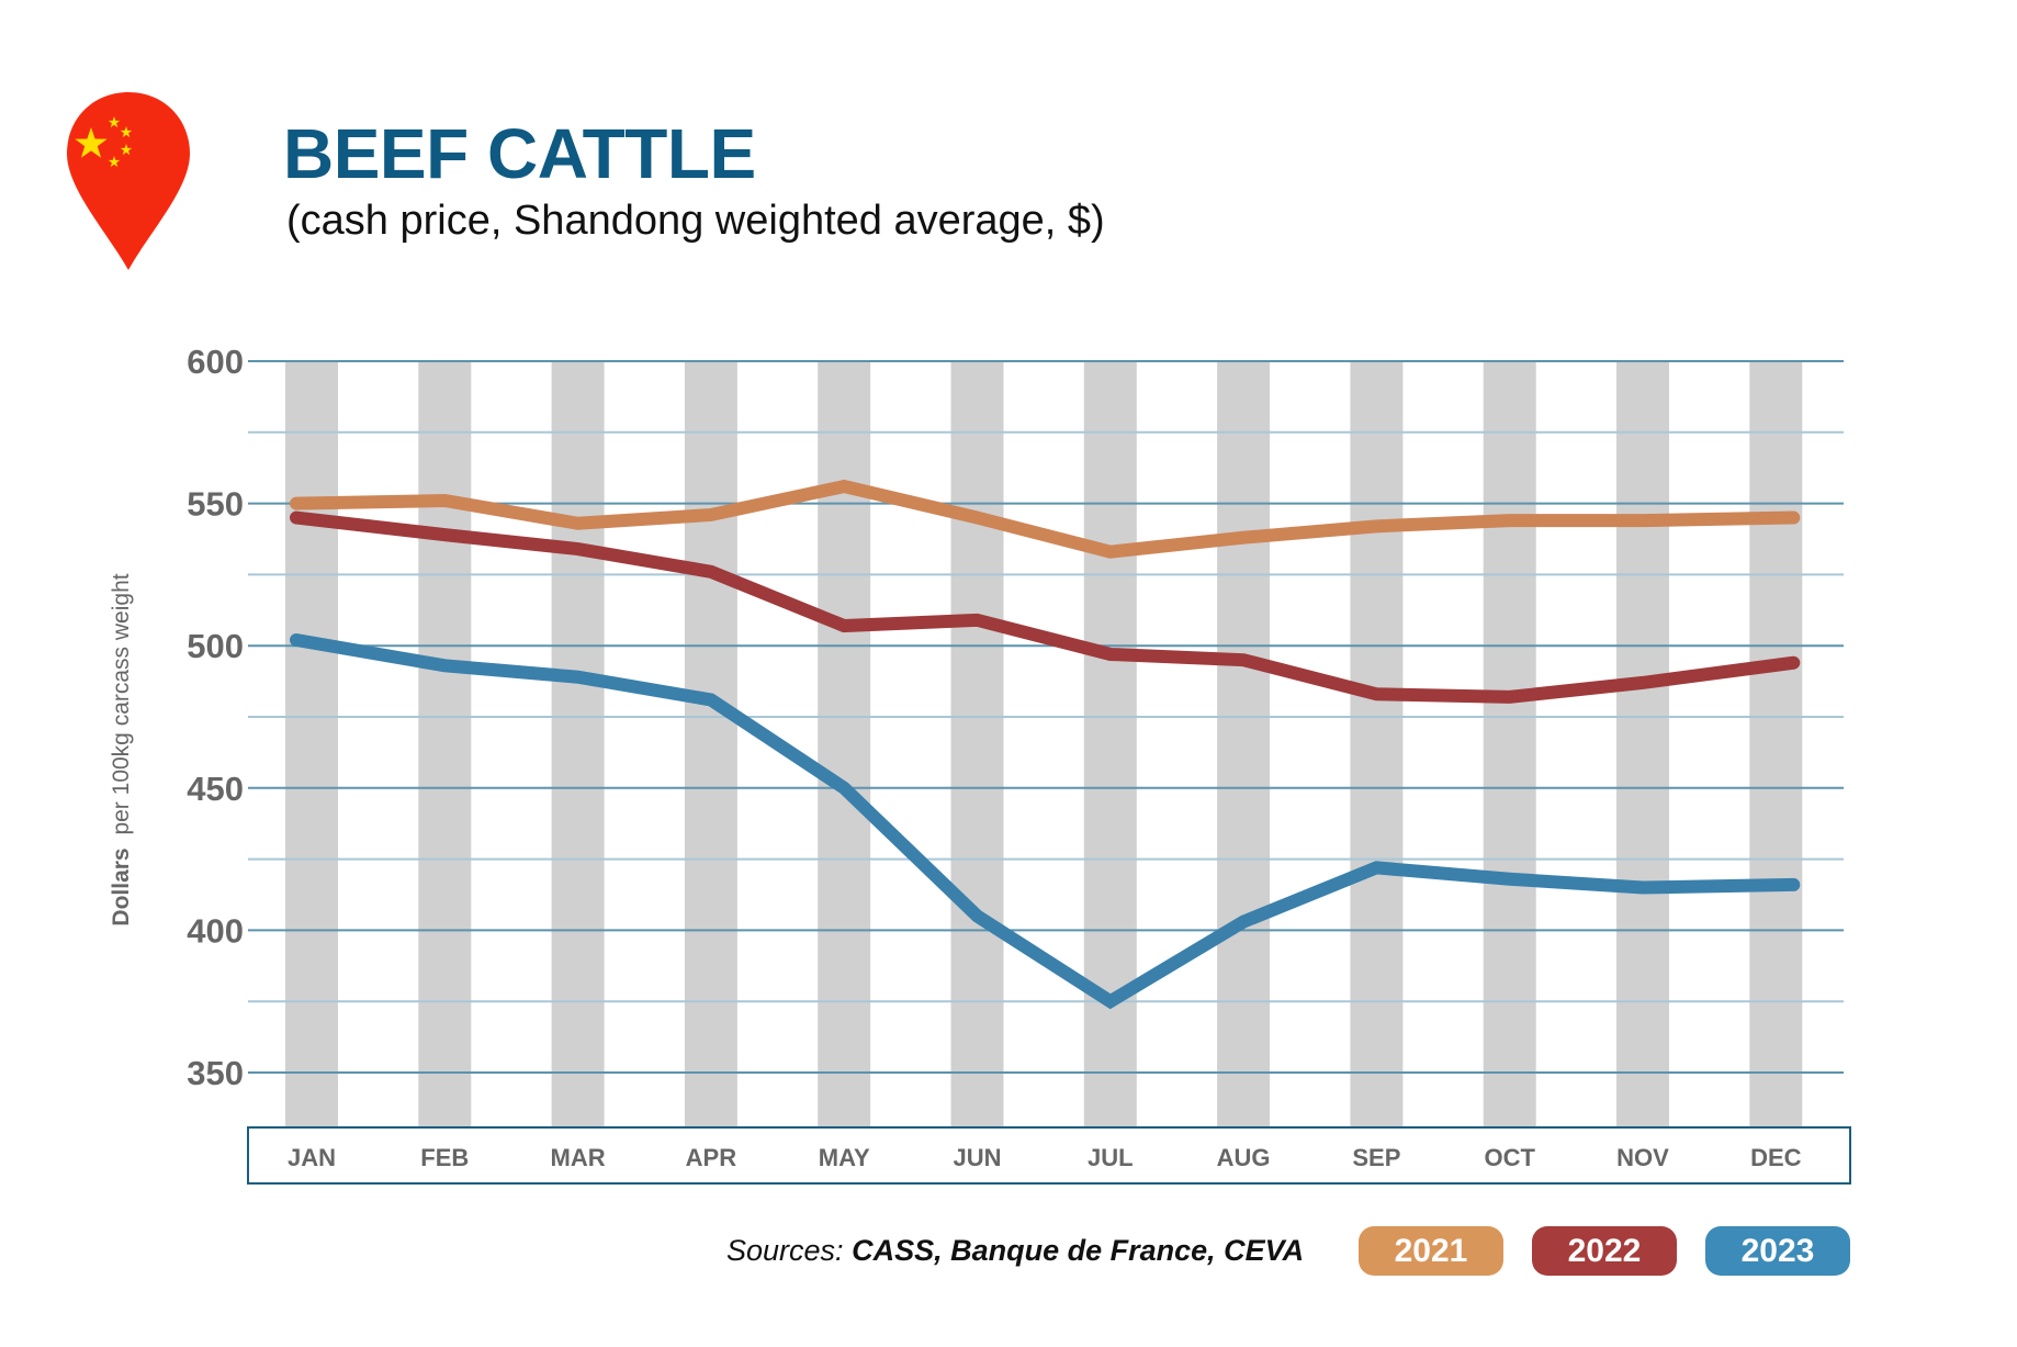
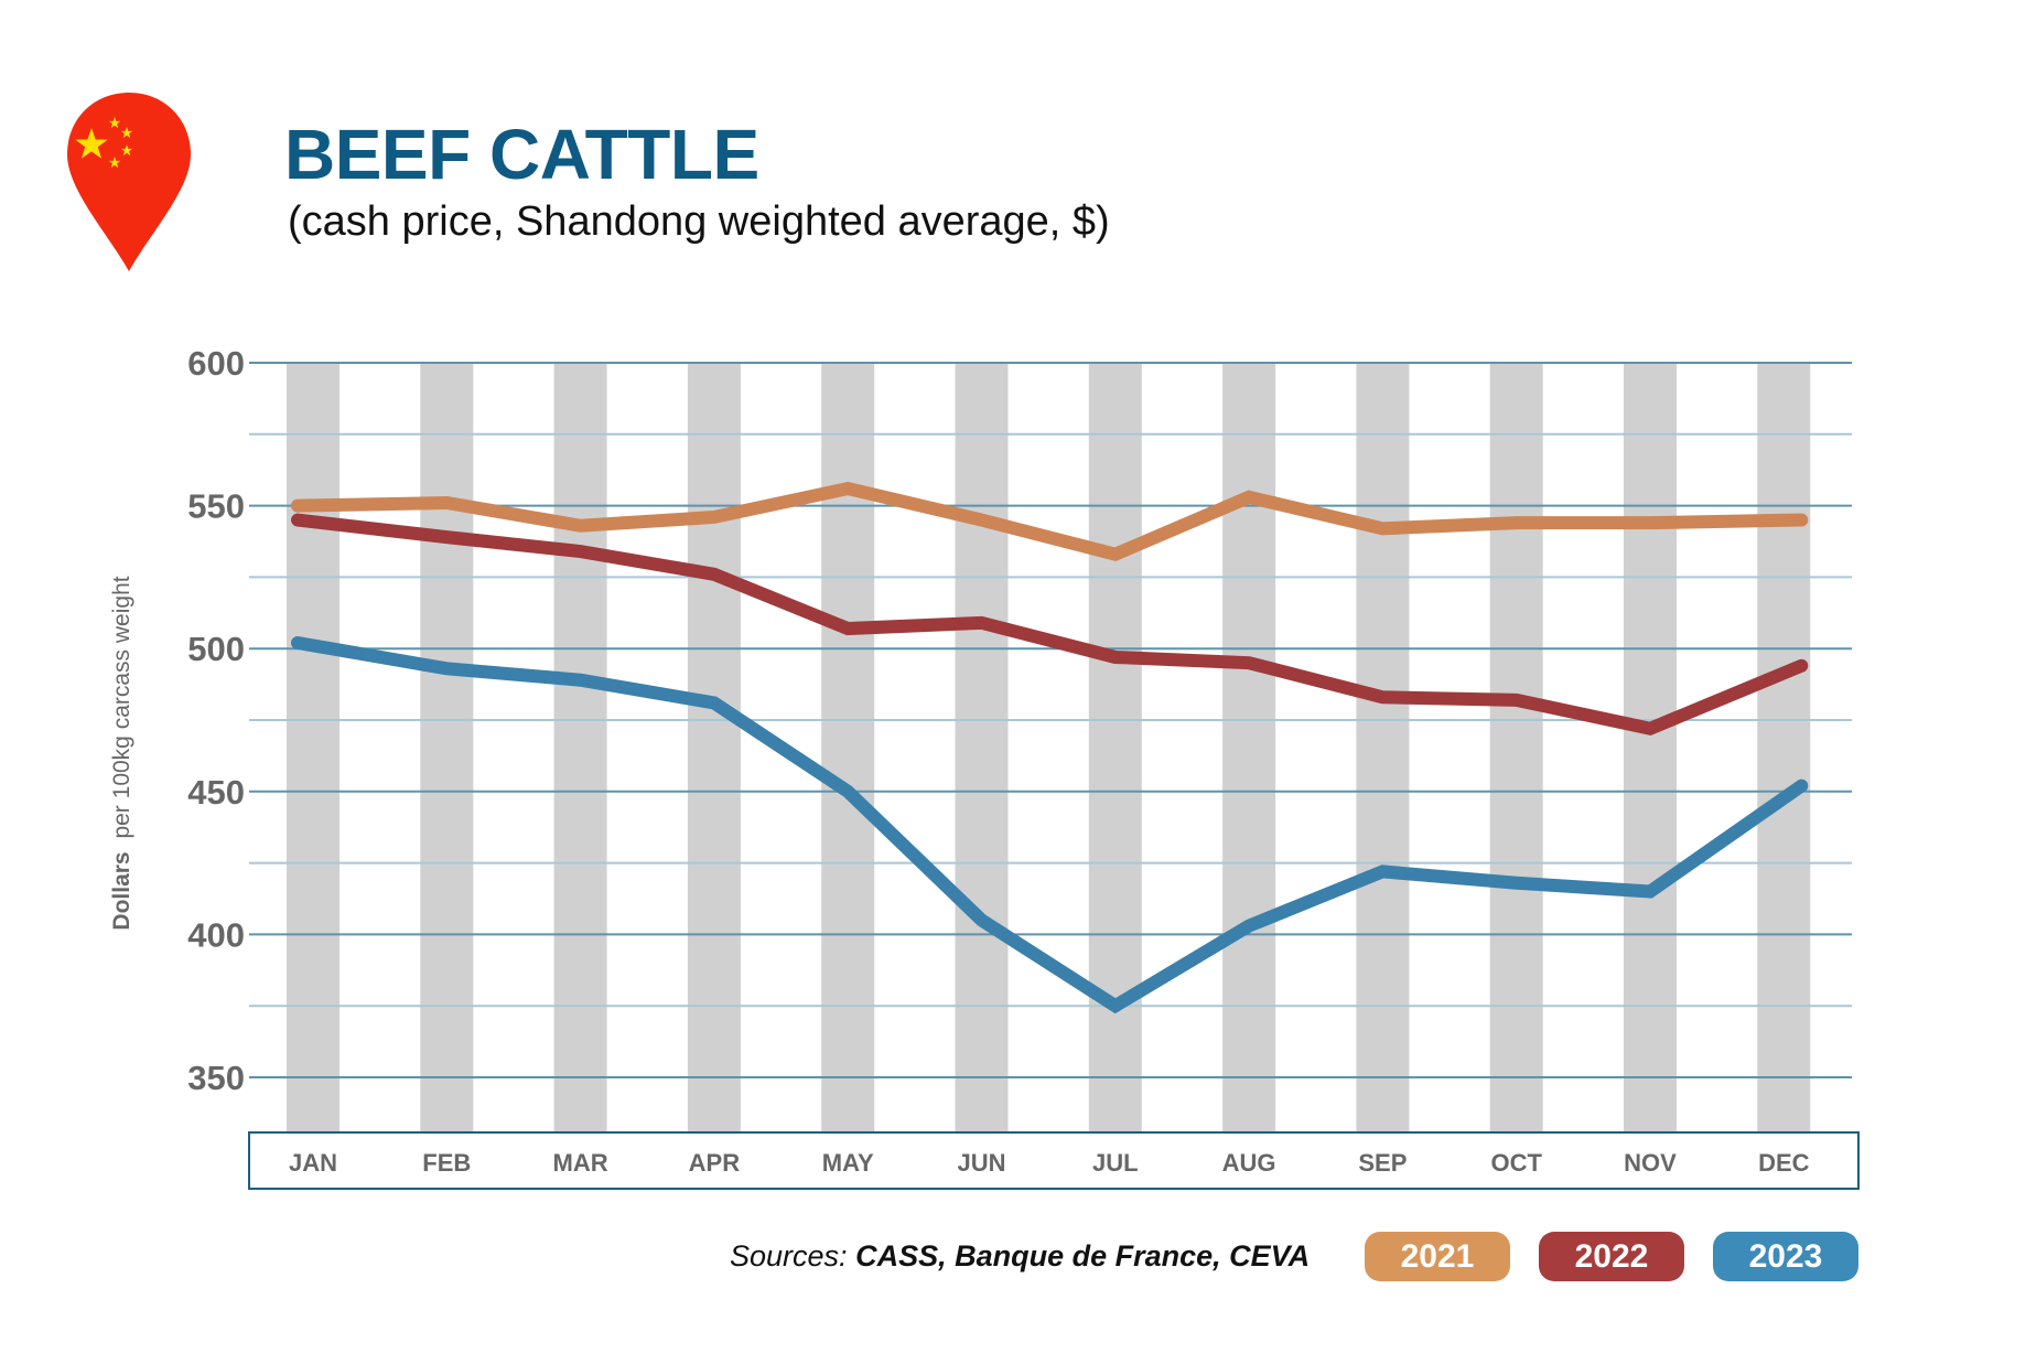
2021/AUG: 538 -> 553
2022/NOV: 487 -> 472
2023/DEC: 416 -> 452
